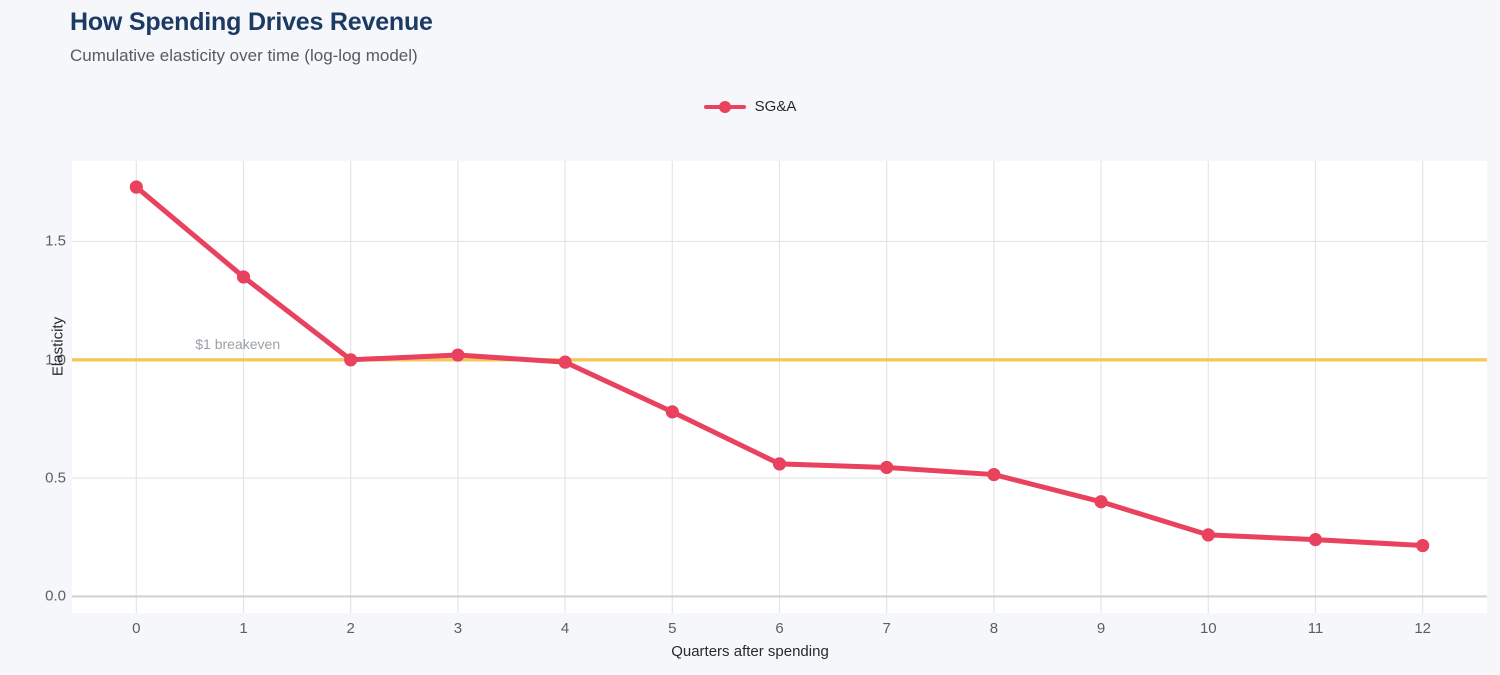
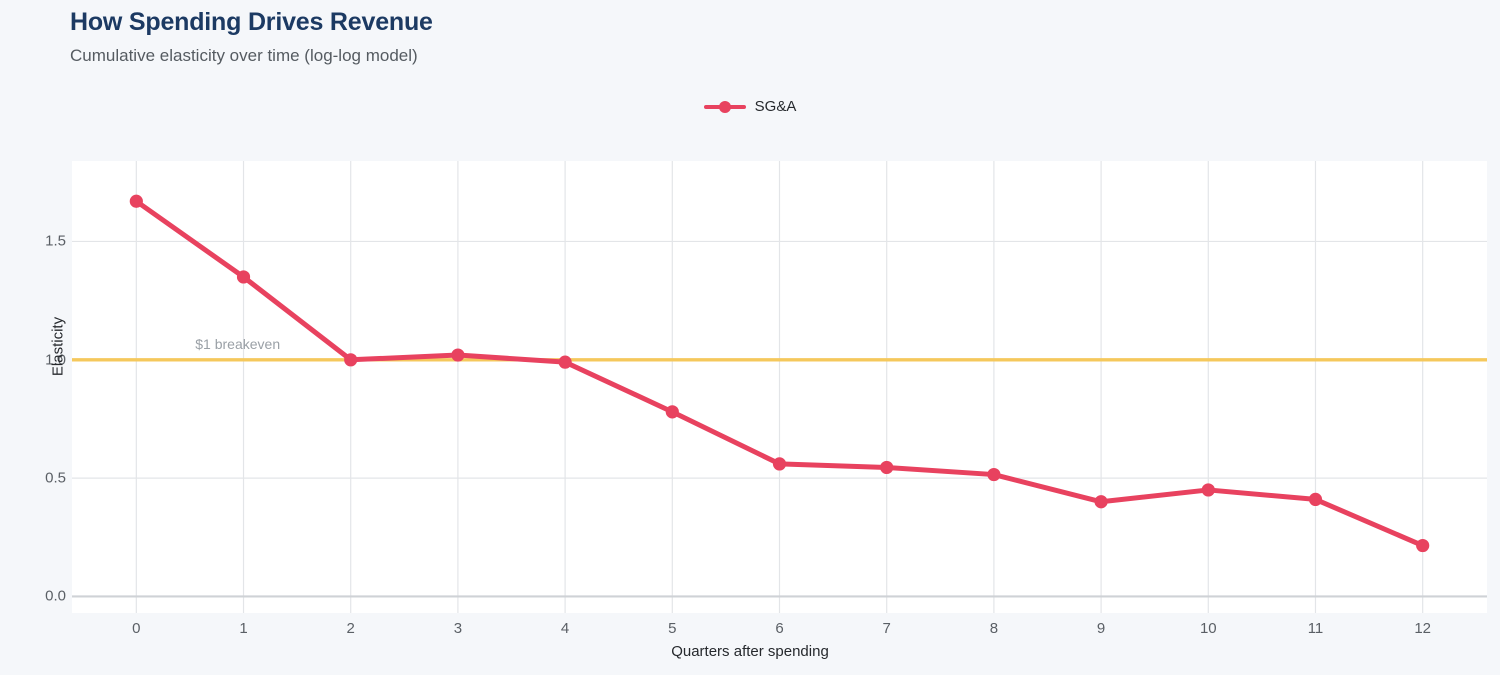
0: 1.73 -> 1.67
10: 0.26 -> 0.45
11: 0.24 -> 0.41
